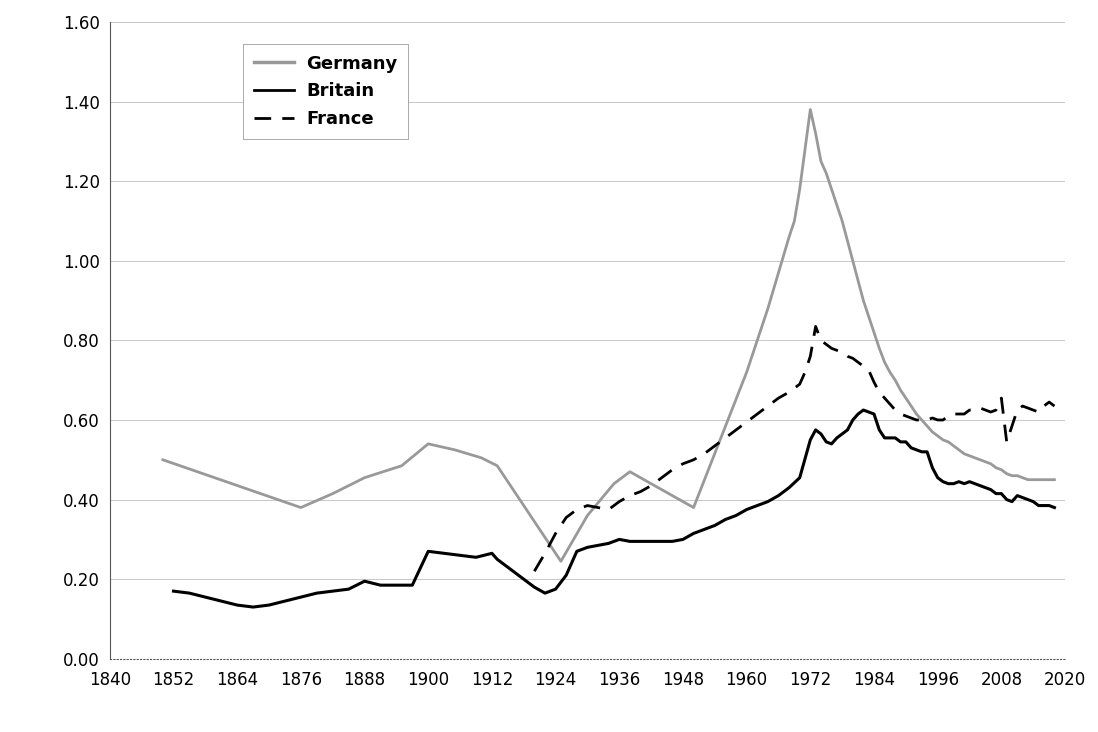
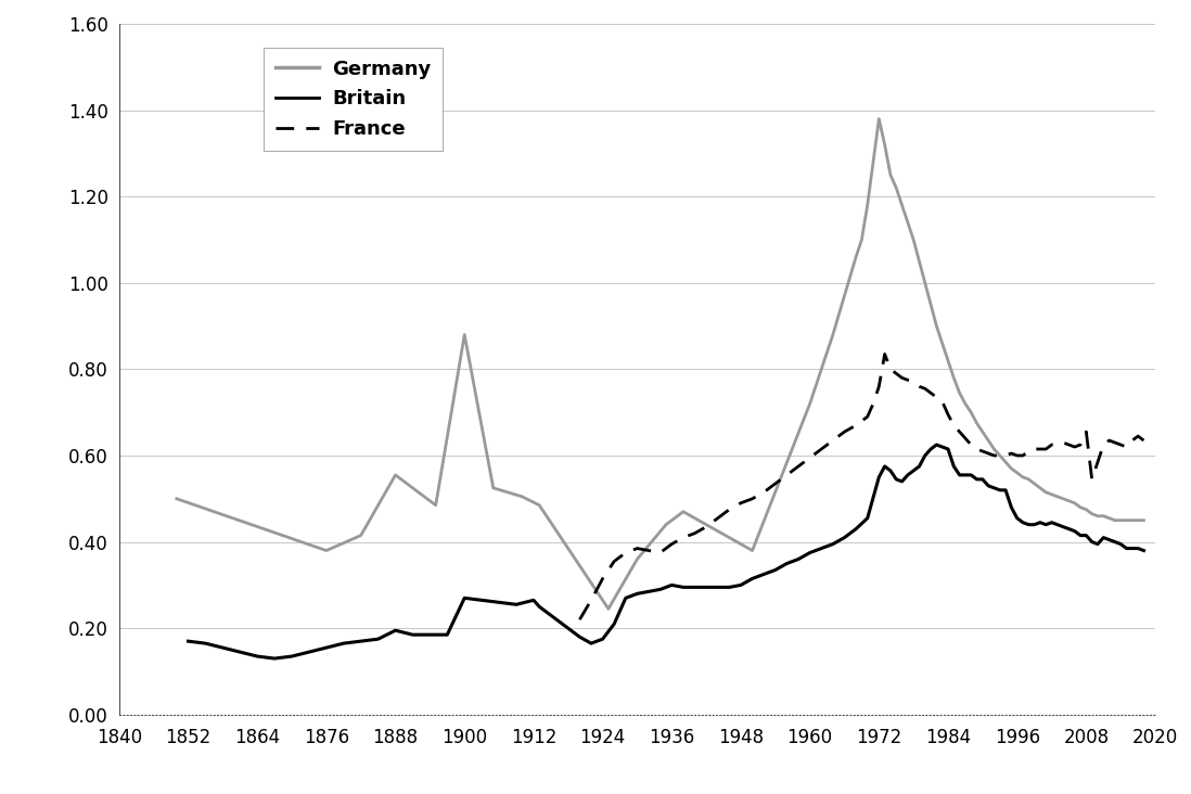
Germany/1888: 0.455 -> 0.555
Germany/1900: 0.540 -> 0.880
